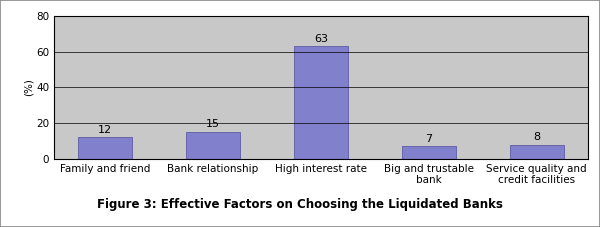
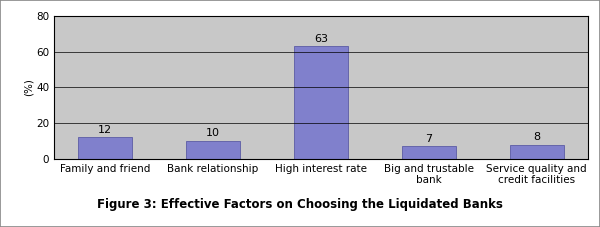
Bank relationship: 15 -> 10
